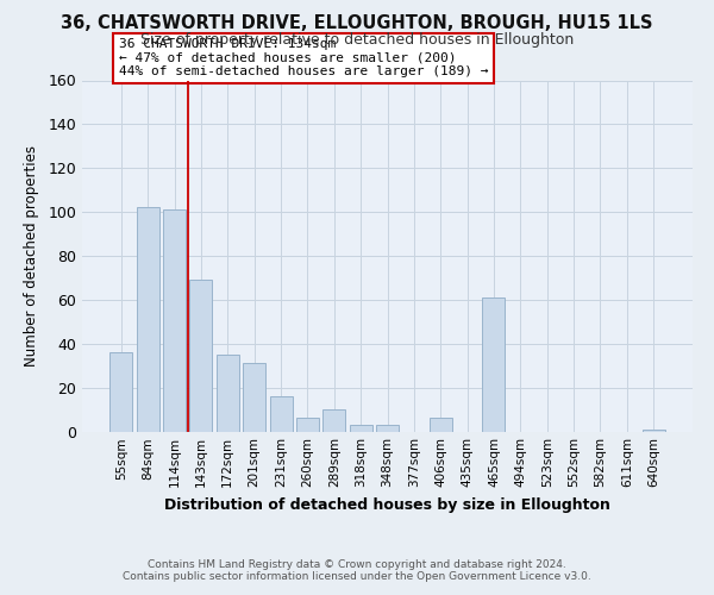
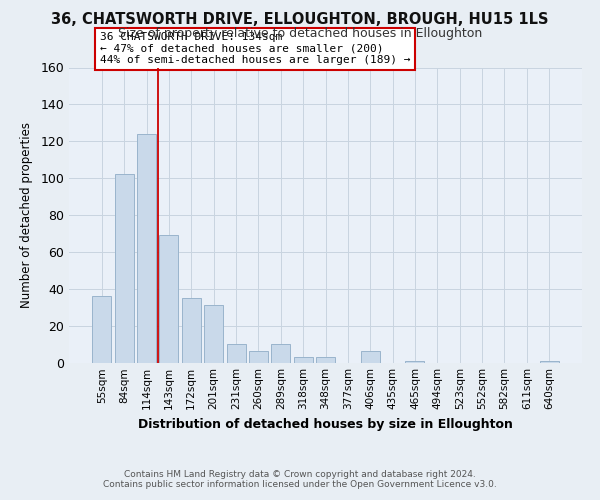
114sqm: 101 -> 124
231sqm: 16 -> 10
465sqm: 61 -> 1
